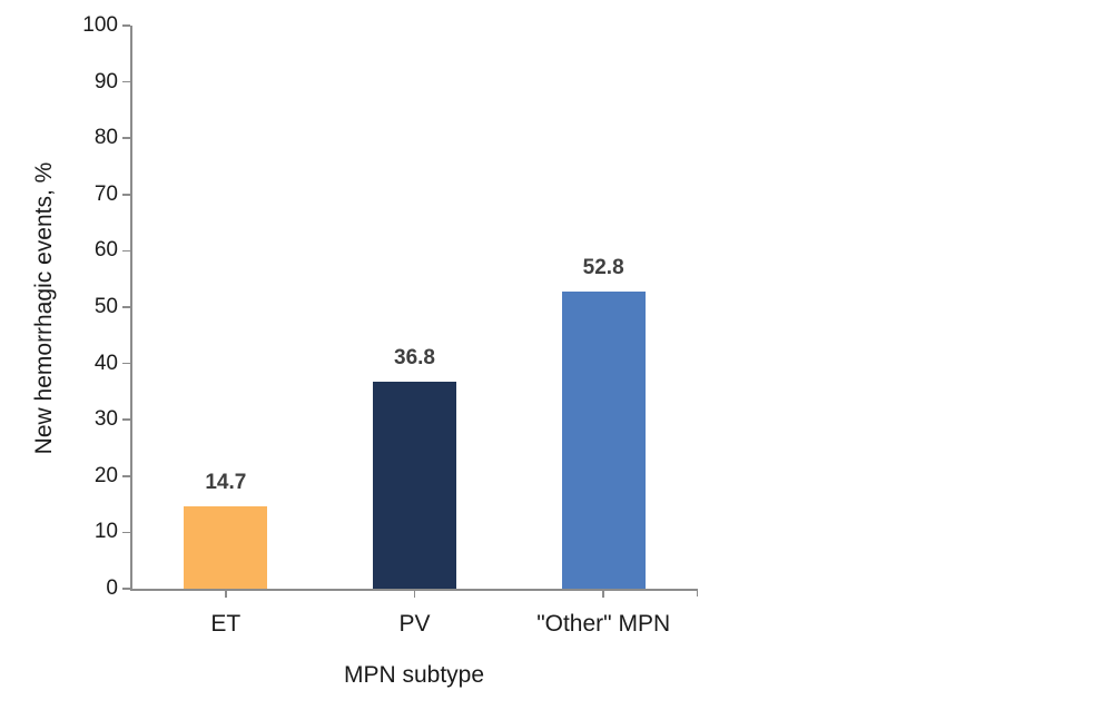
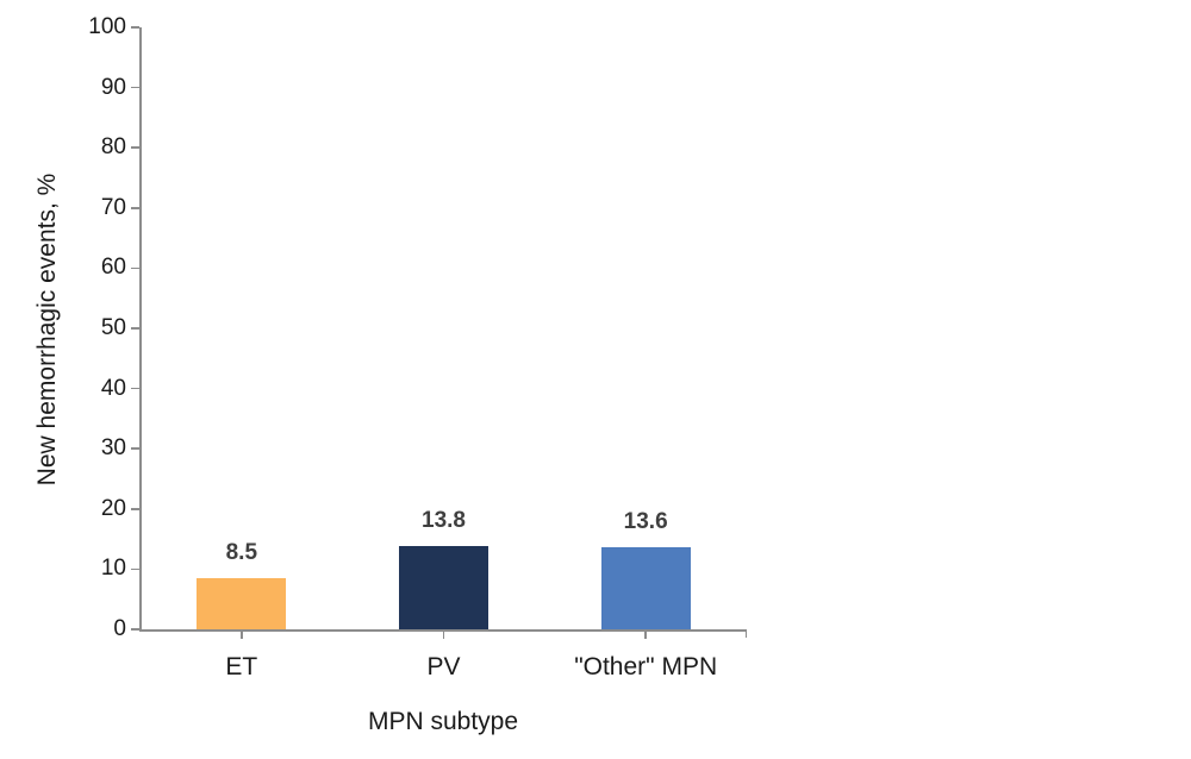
ET: 14.7 -> 8.5
PV: 36.8 -> 13.8
"Other" MPN: 52.8 -> 13.6
